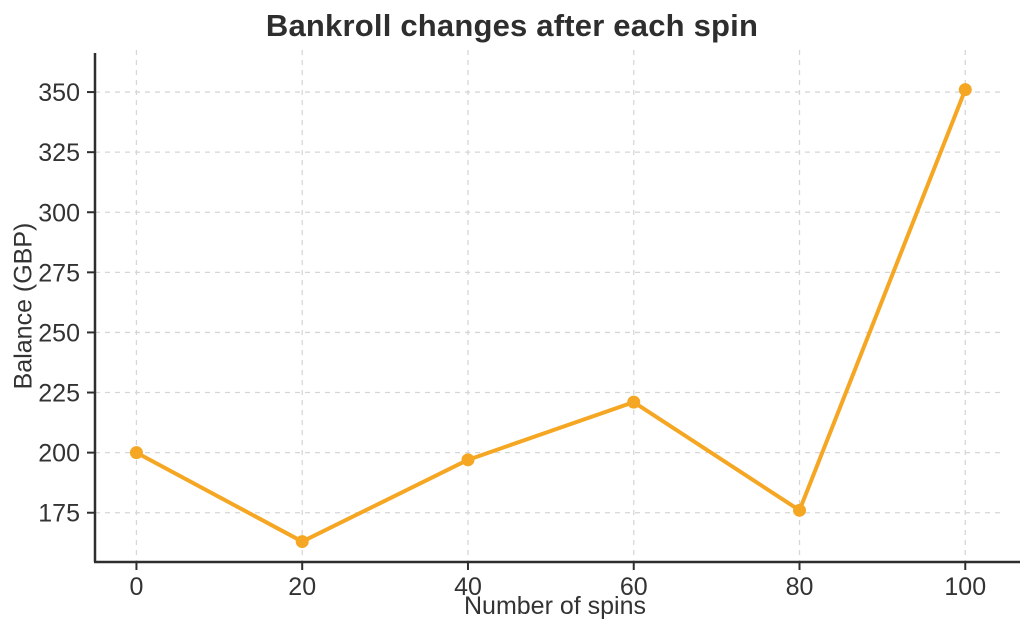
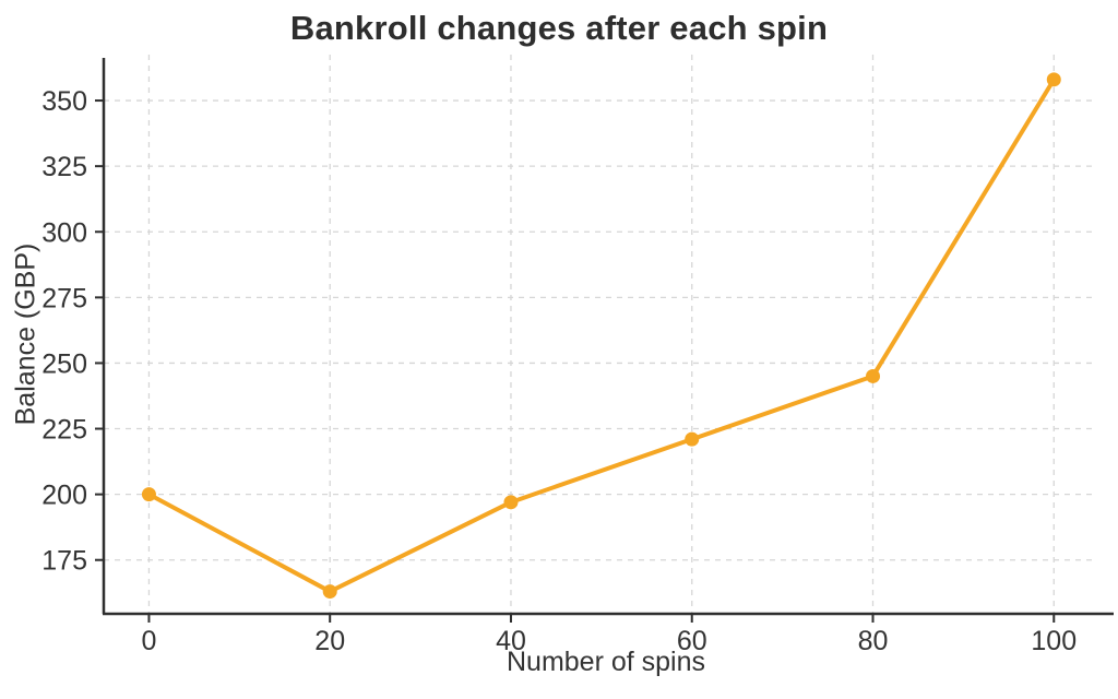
80: 176 -> 245
100: 351 -> 358
